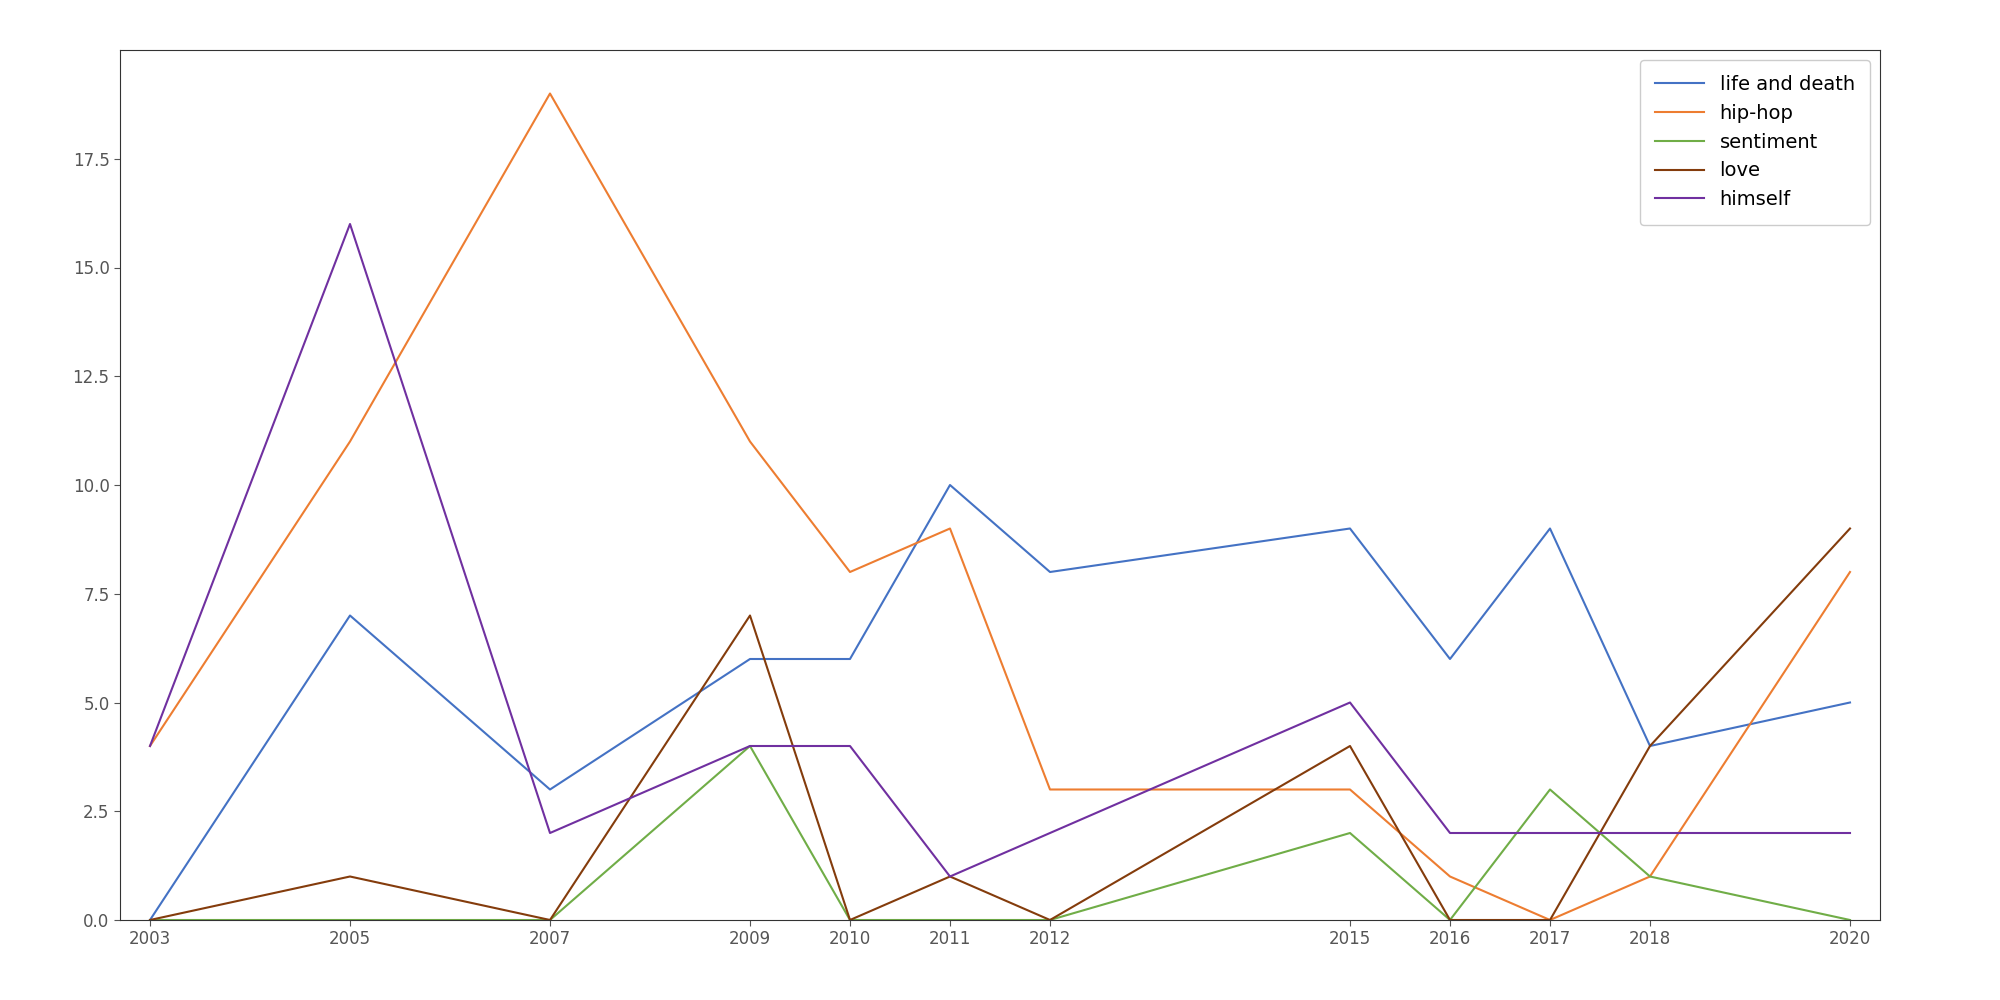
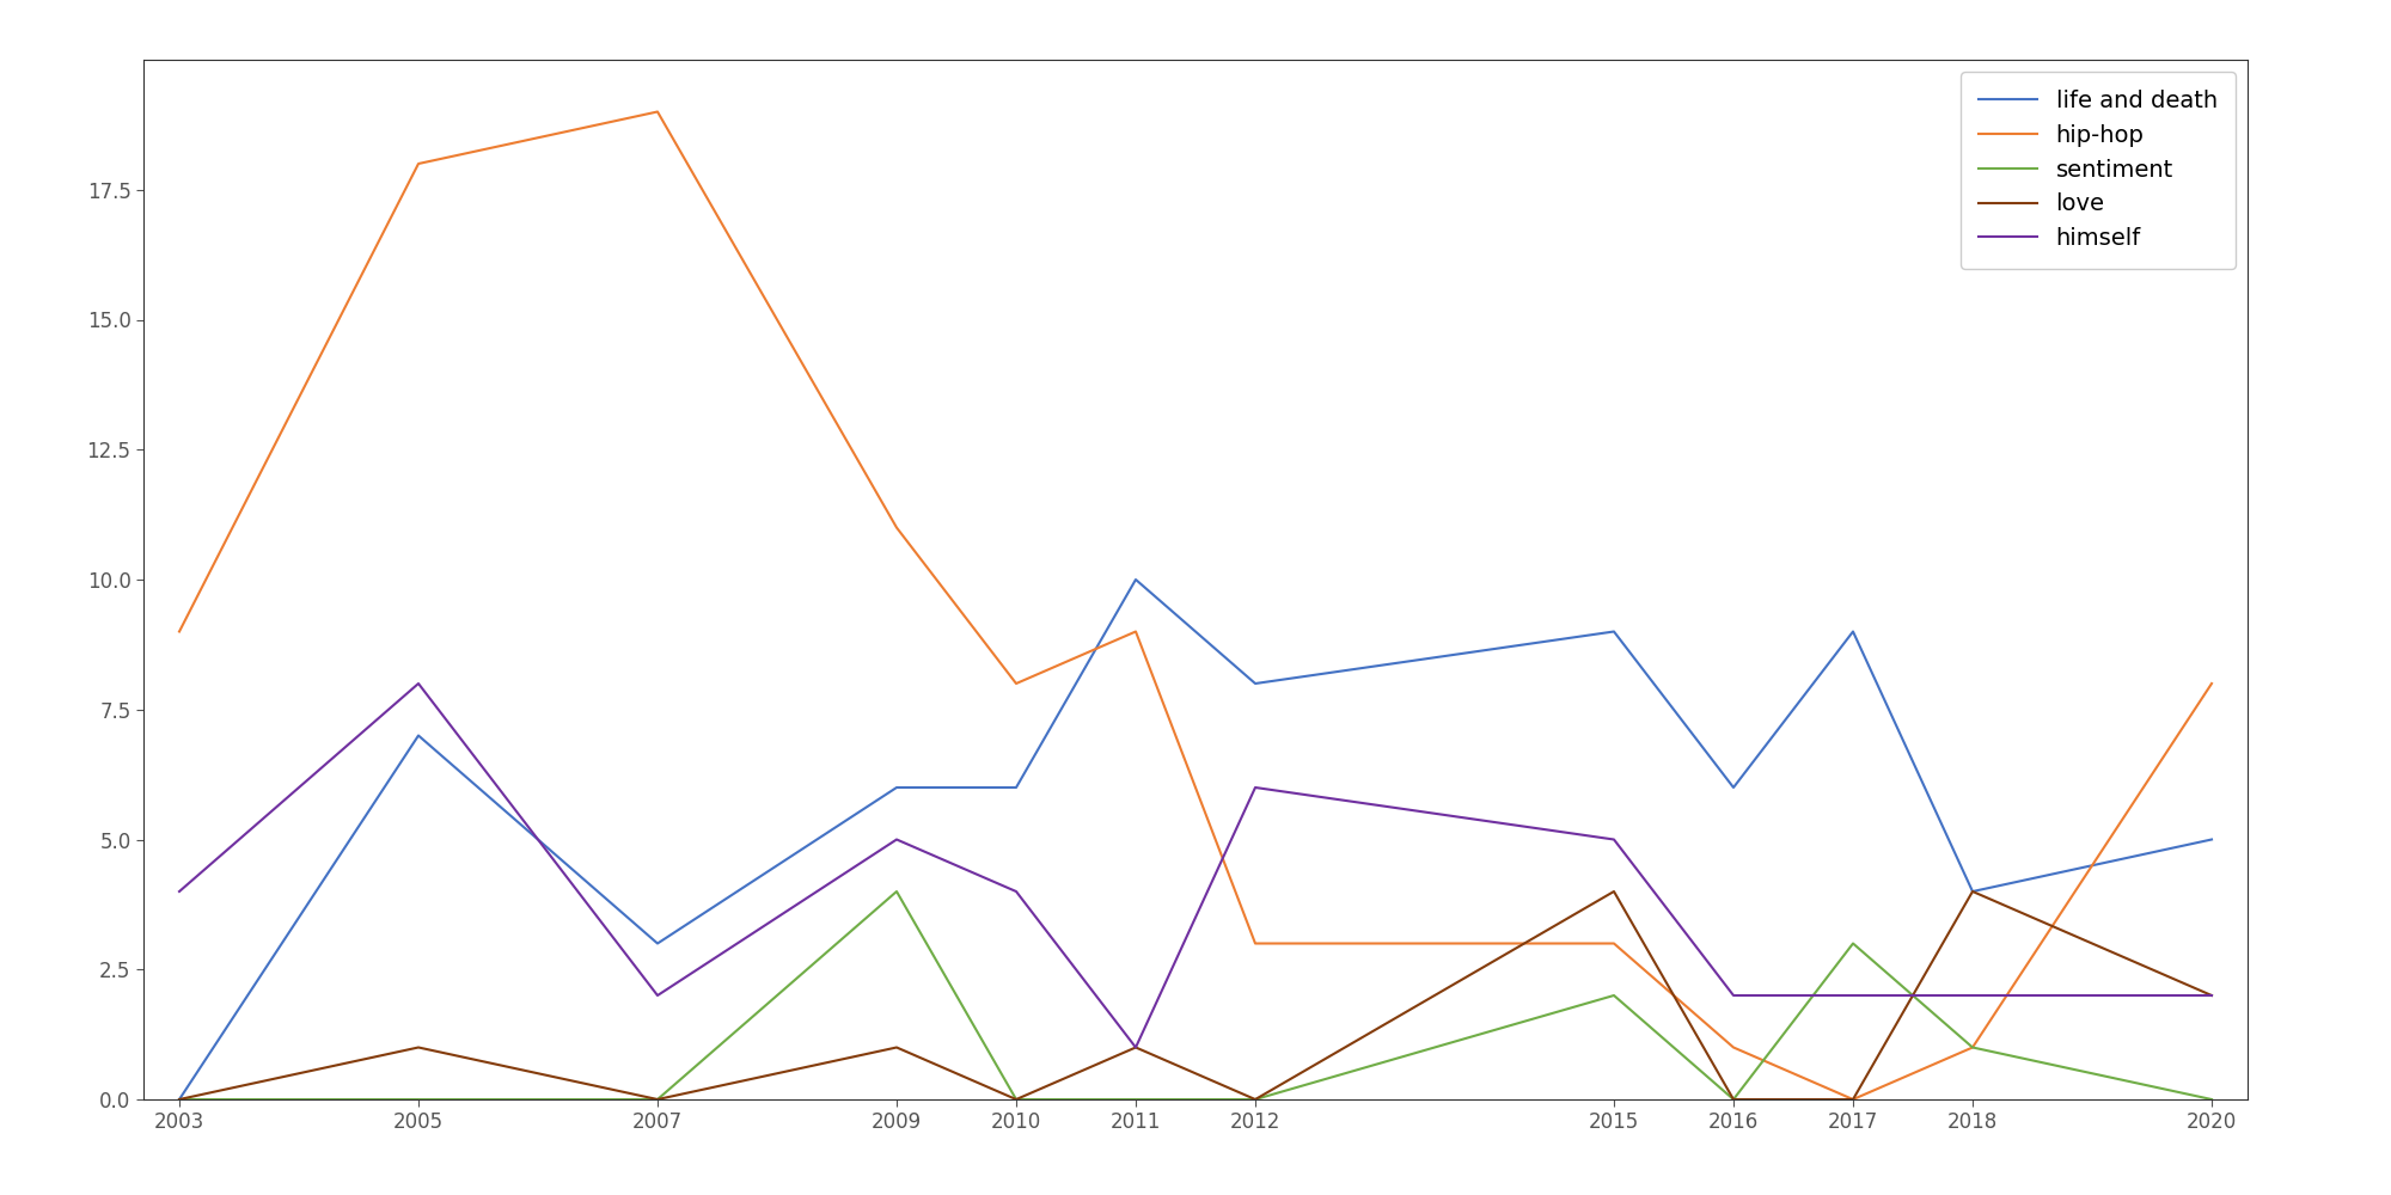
hip-hop/2003: 4 -> 9
hip-hop/2005: 11 -> 18
himself/2005: 16 -> 8
love/2009: 7 -> 1
himself/2009: 4 -> 5
himself/2012: 2 -> 6
love/2020: 9 -> 2
